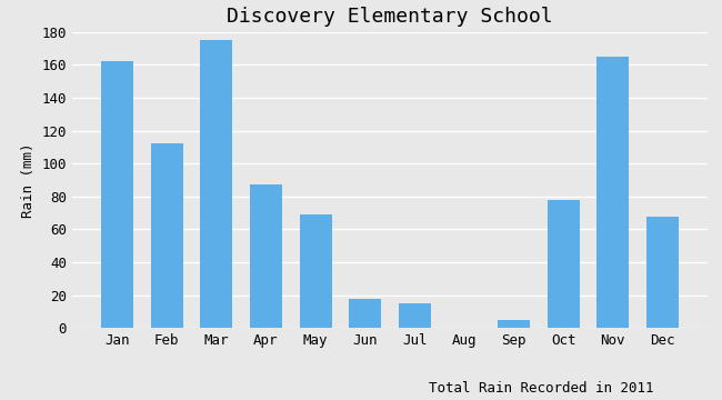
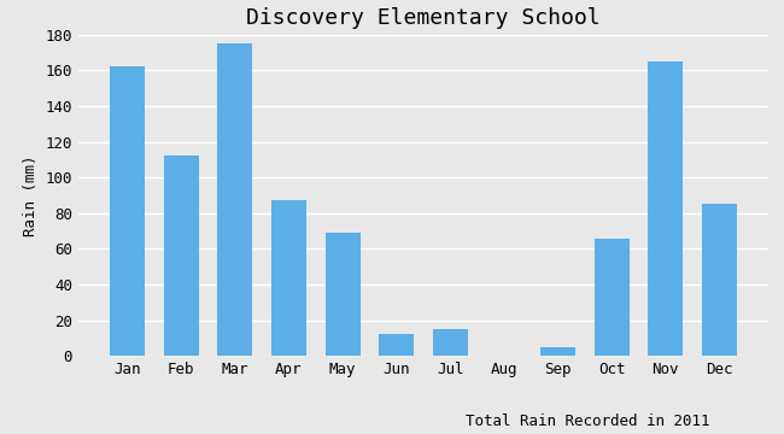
Jun: 18 -> 12
Oct: 78 -> 66
Dec: 68 -> 85
